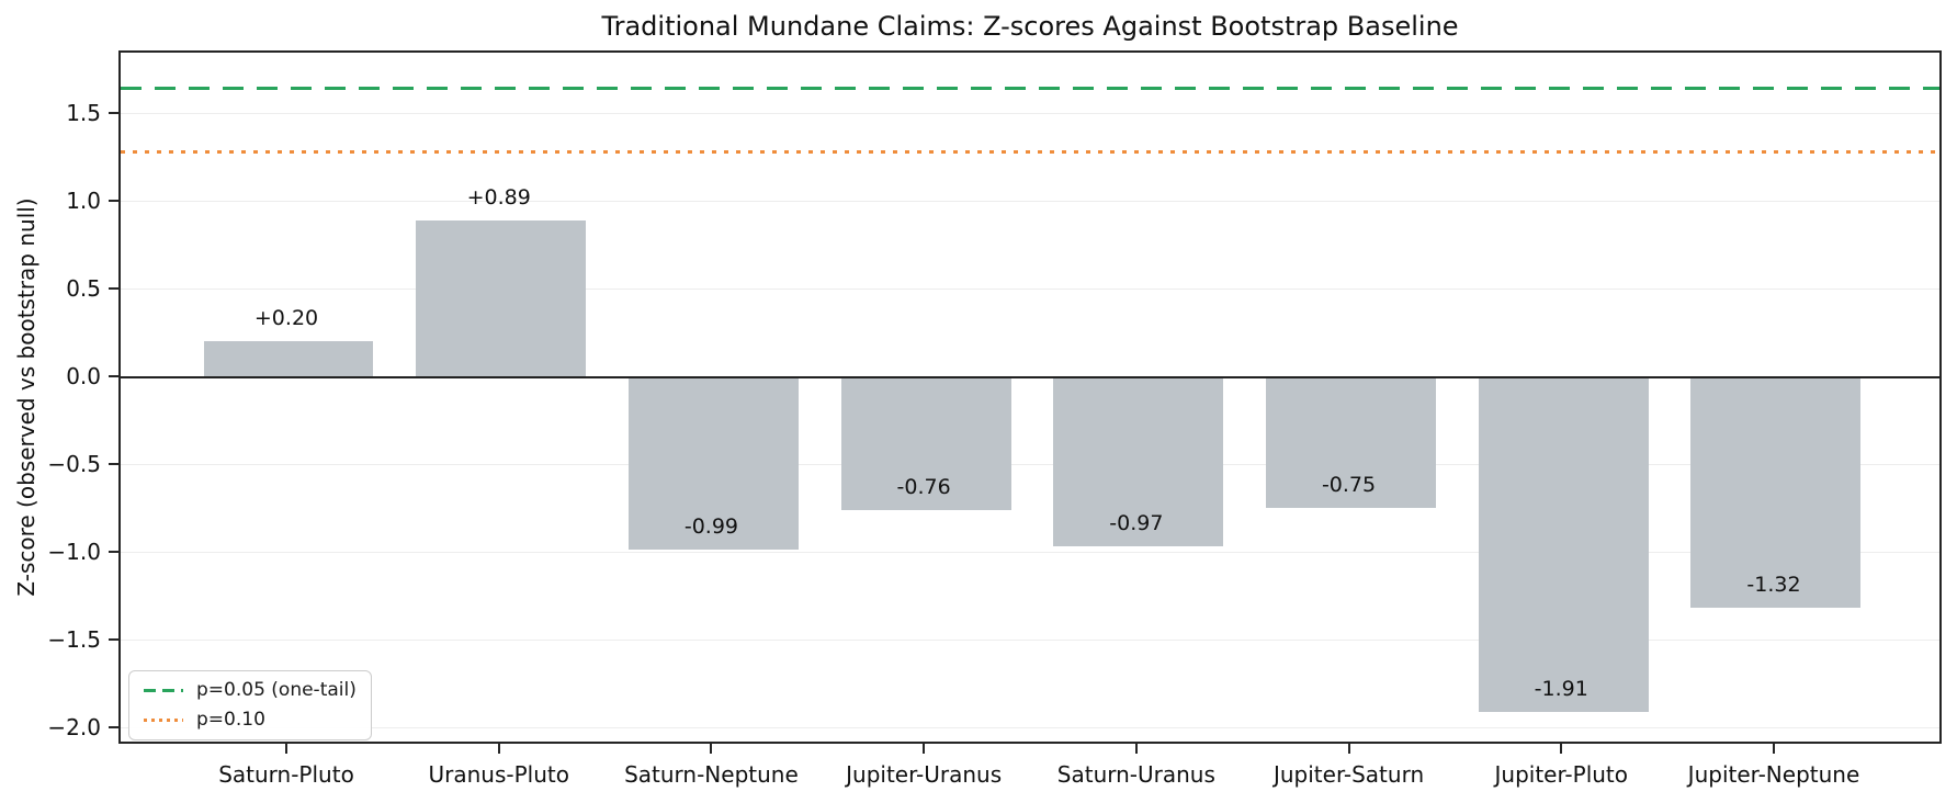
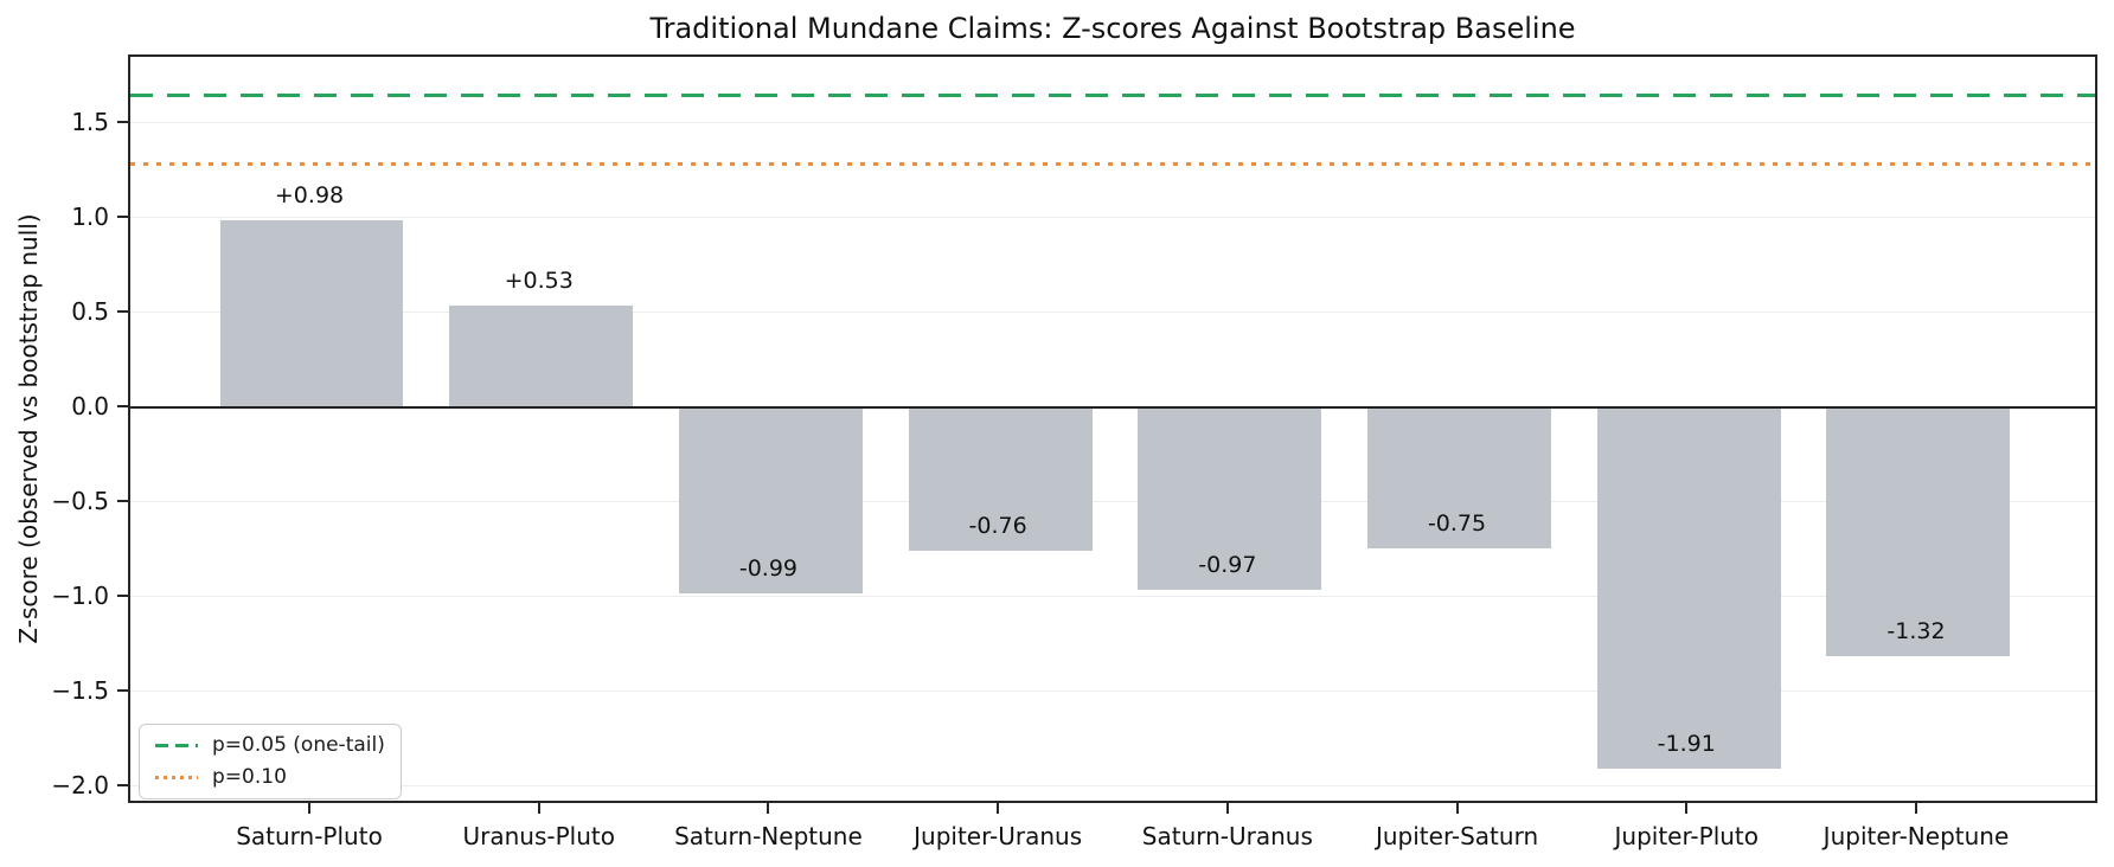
Saturn-Pluto: +0.20 -> +0.98
Uranus-Pluto: +0.89 -> +0.53
